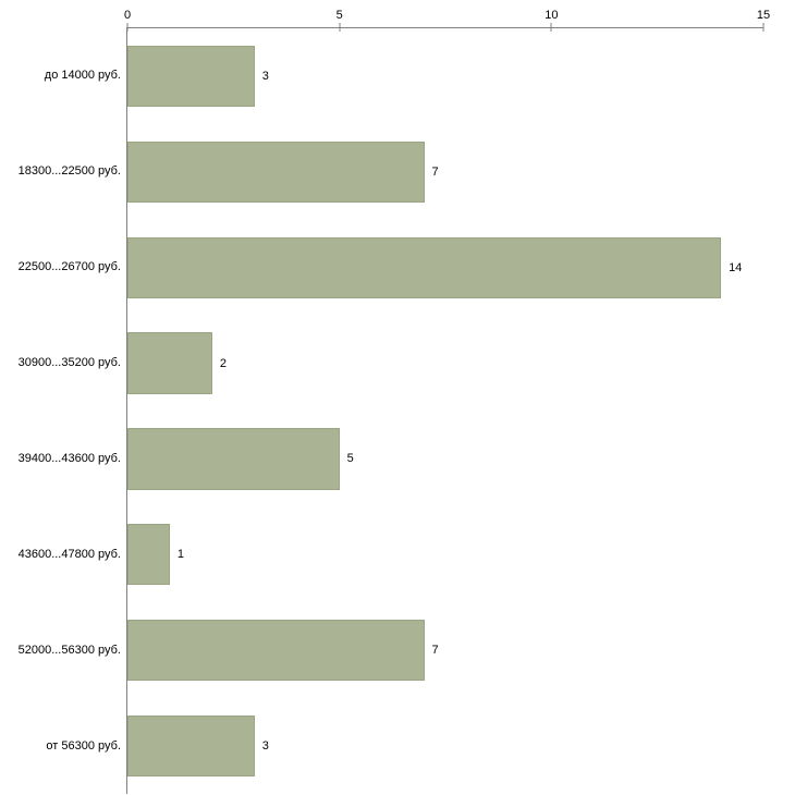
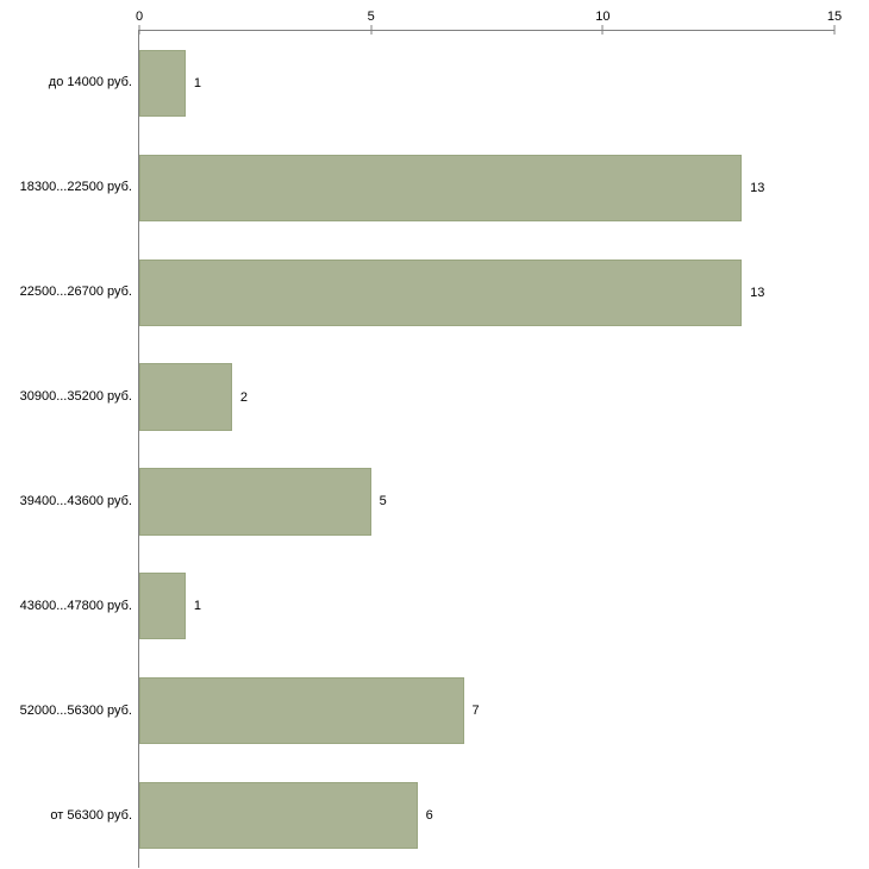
до 14000 руб.: 3 -> 1
18300...22500 руб.: 7 -> 13
22500...26700 руб.: 14 -> 13
от 56300 руб.: 3 -> 6
